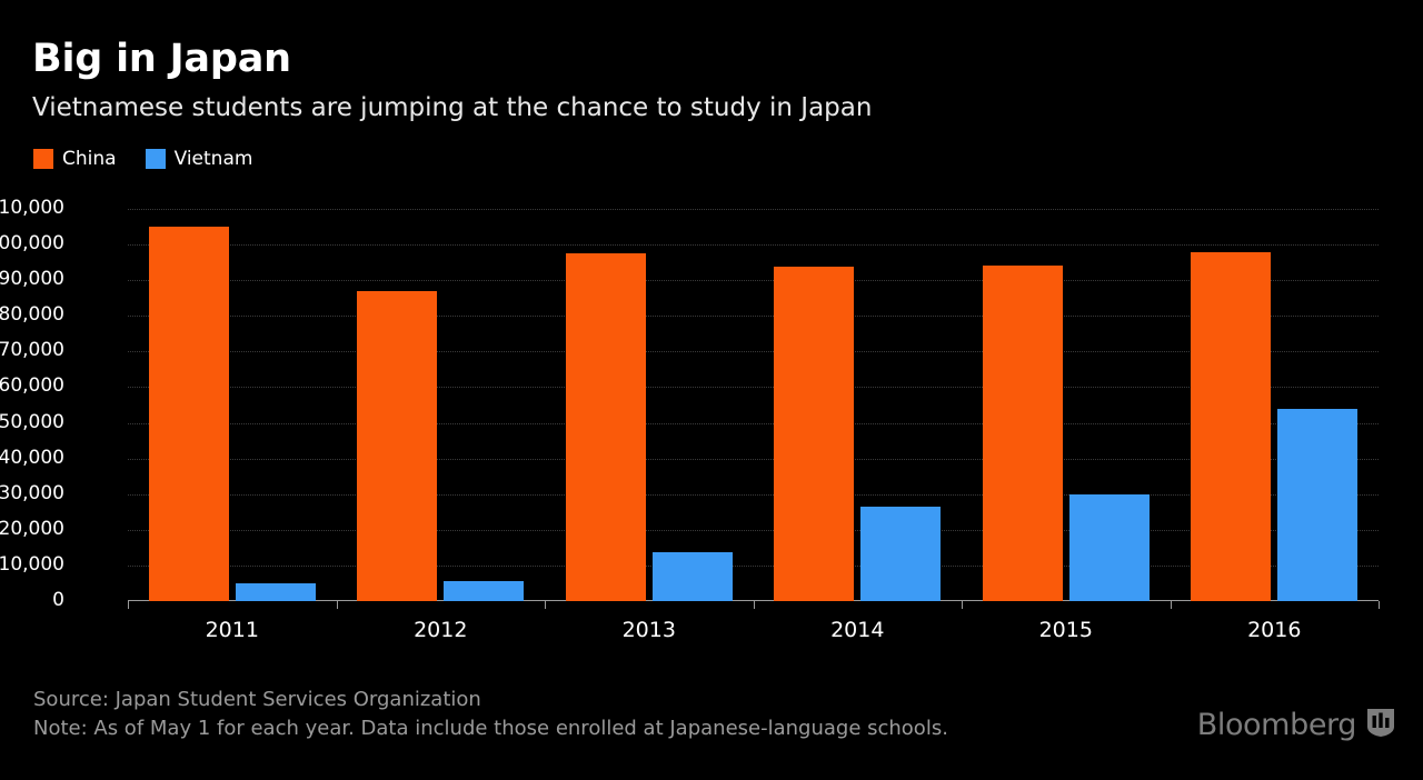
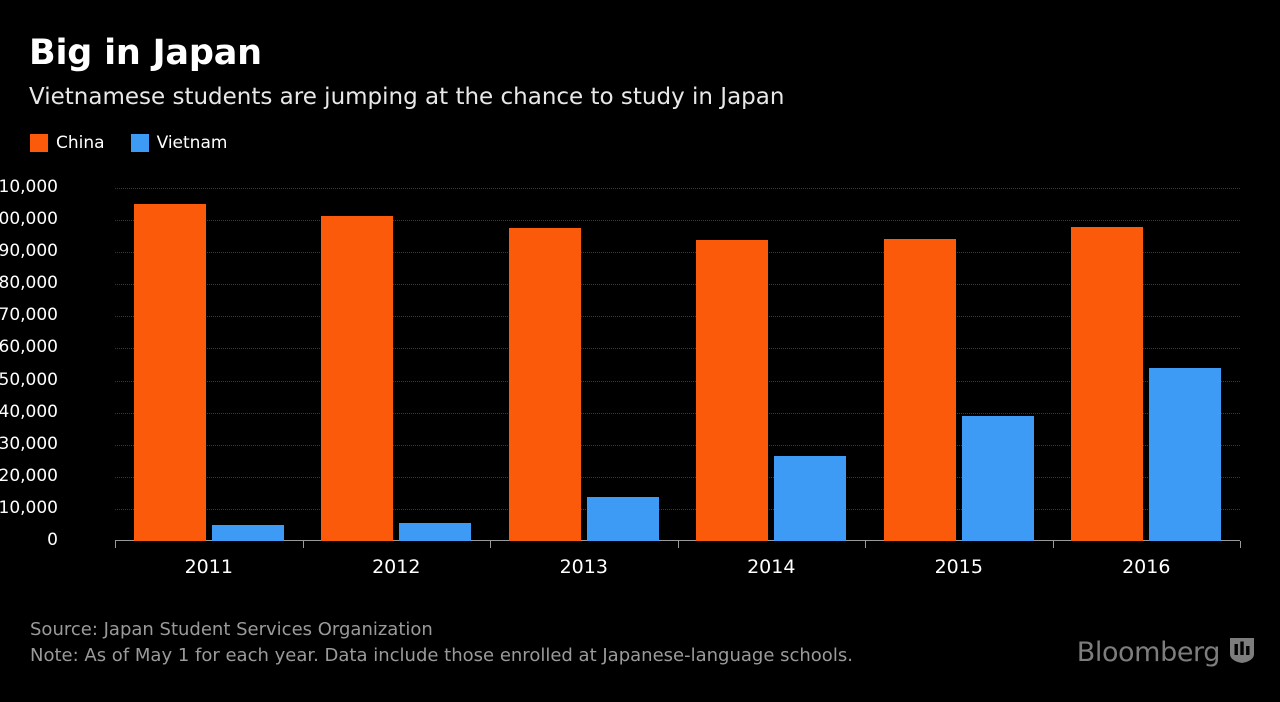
China/2012: 87000 -> 101000
Vietnam/2015: 30000 -> 39000
